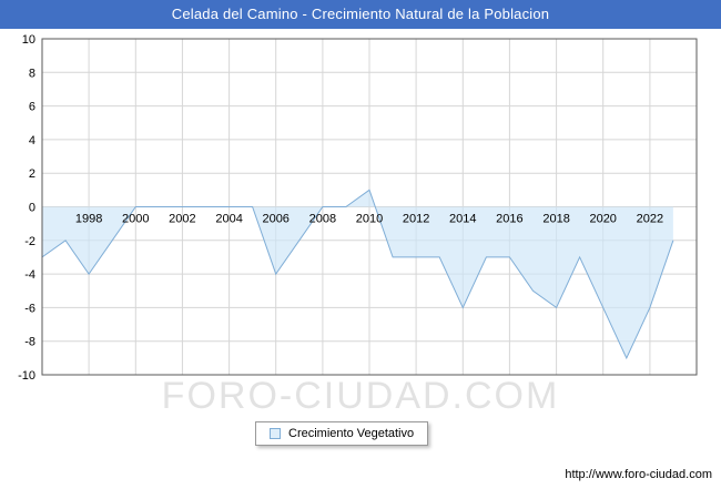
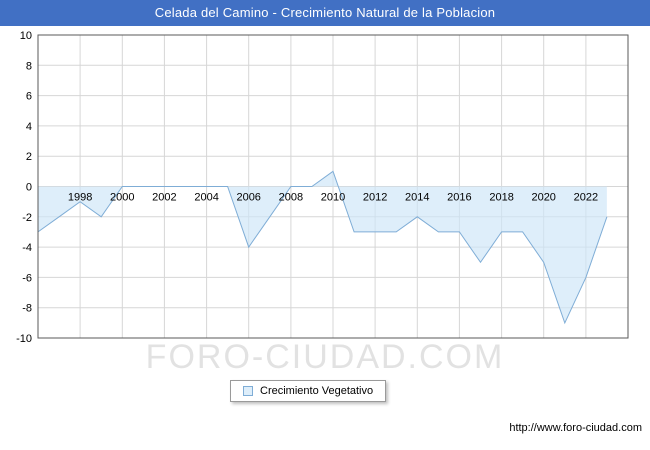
1998: -4 -> -1
2014: -6 -> -2
2018: -6 -> -3
2020: -6 -> -5
